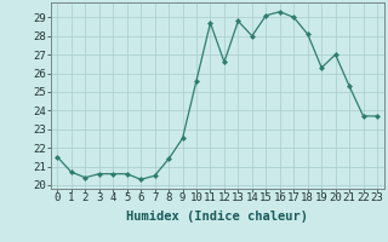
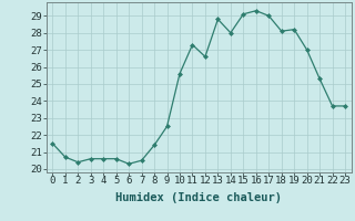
11: 28.7 -> 27.3
19: 26.3 -> 28.2
